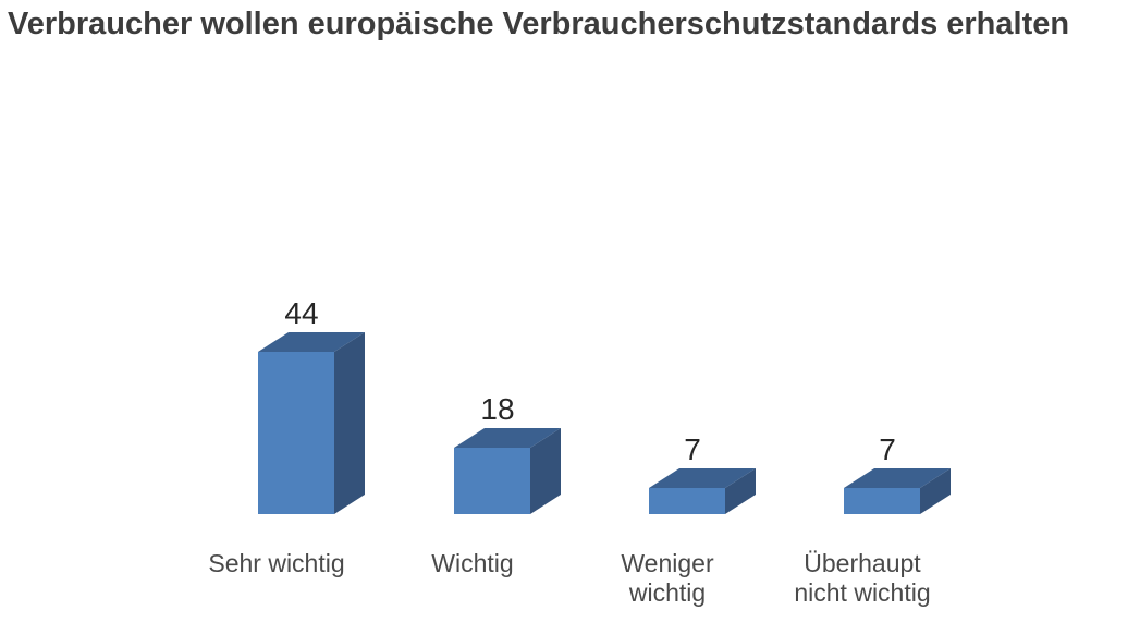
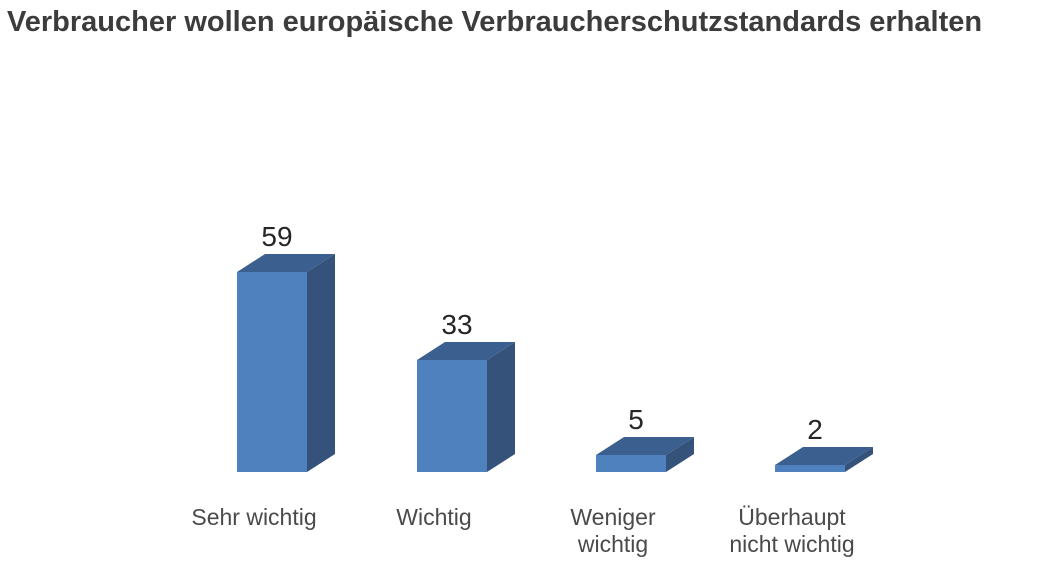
Sehr wichtig: 44 -> 59
Wichtig: 18 -> 33
Weniger wichtig: 7 -> 5
Überhaupt nicht wichtig: 7 -> 2
